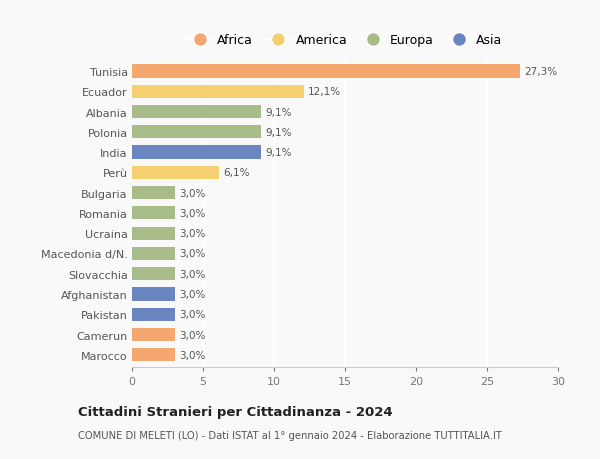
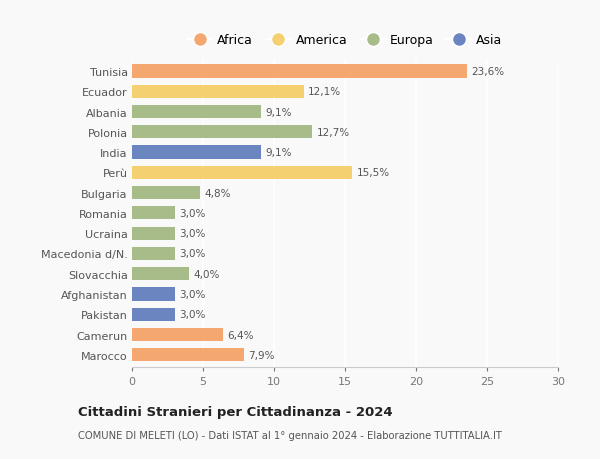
Tunisia: 27,3% -> 23,6%
Polonia: 9,1% -> 12,7%
Perù: 6,1% -> 15,5%
Bulgaria: 3,0% -> 4,8%
Slovacchia: 3,0% -> 4,0%
Camerun: 3,0% -> 6,4%
Marocco: 3,0% -> 7,9%
